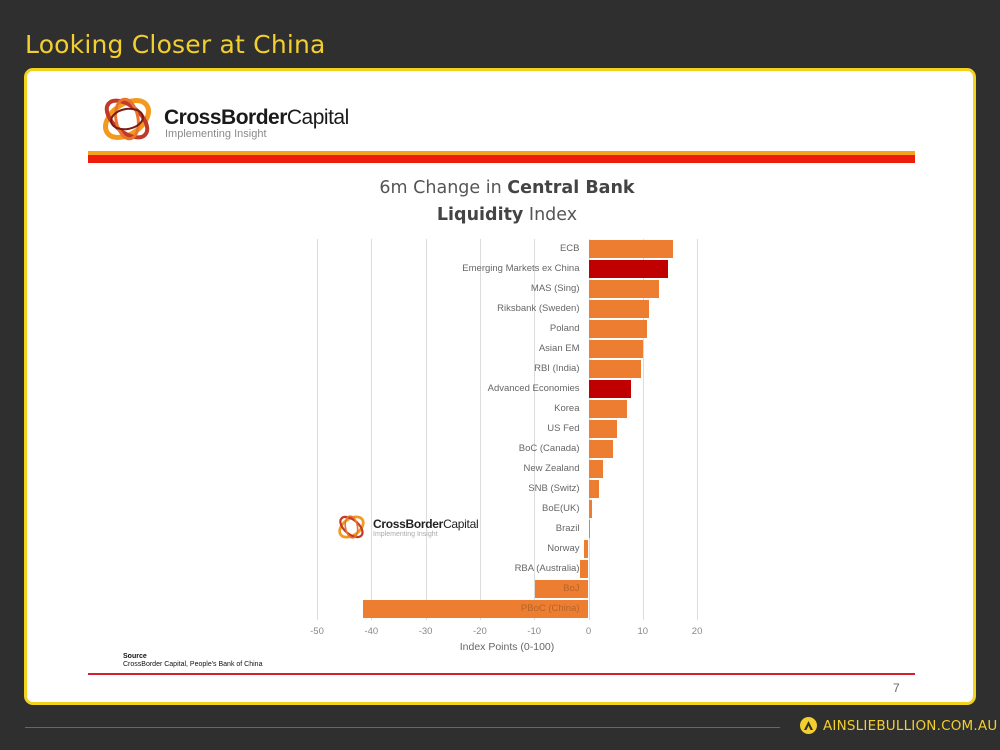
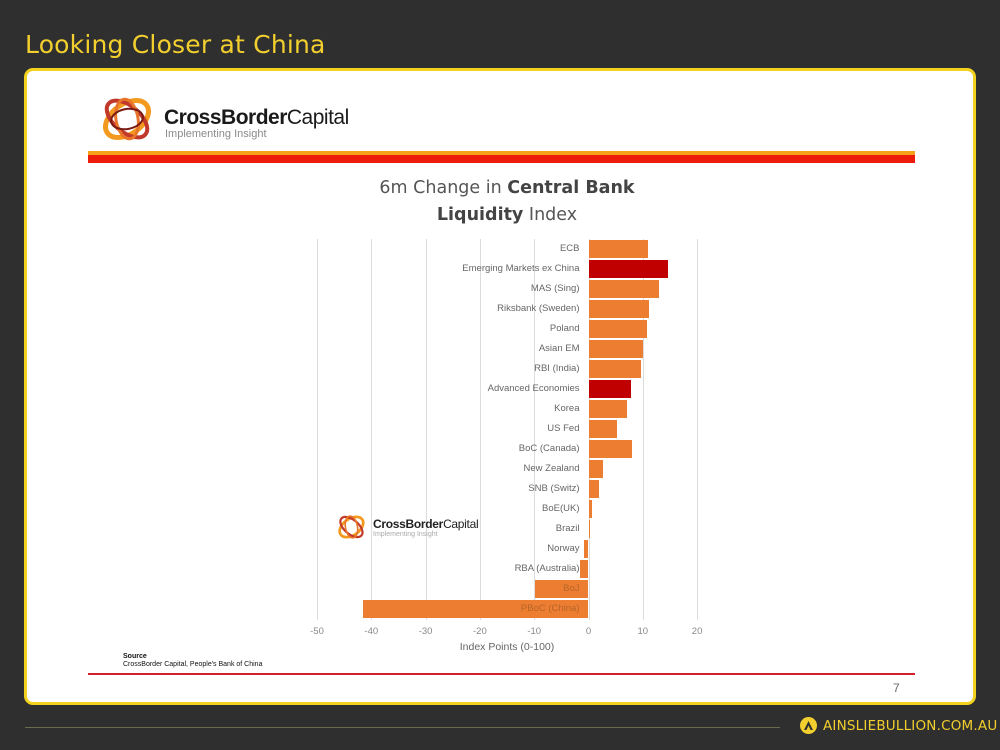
ECB: 16 -> 11
BoC (Canada): 4 -> 8
